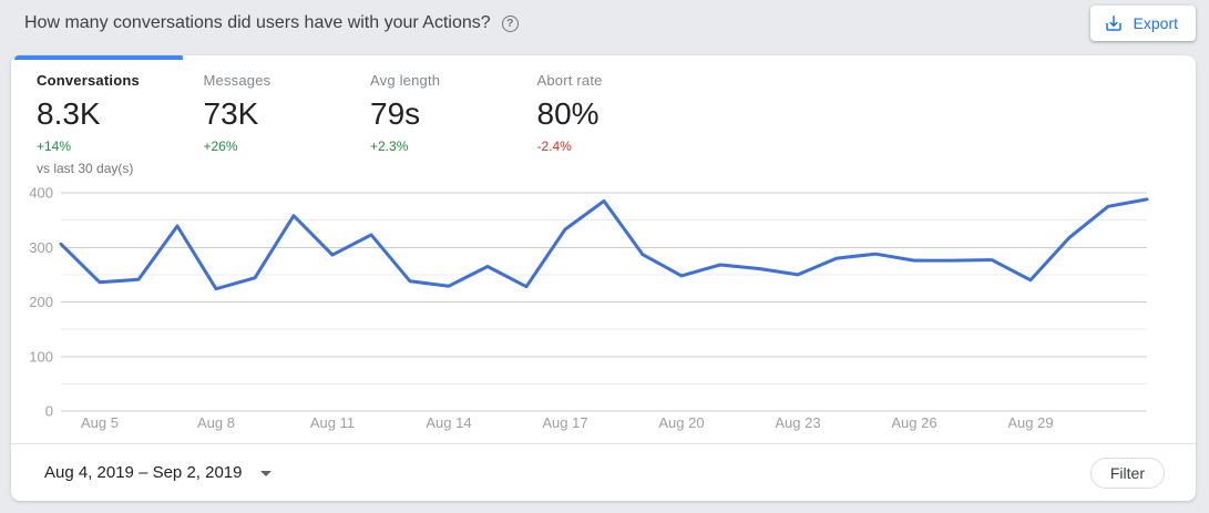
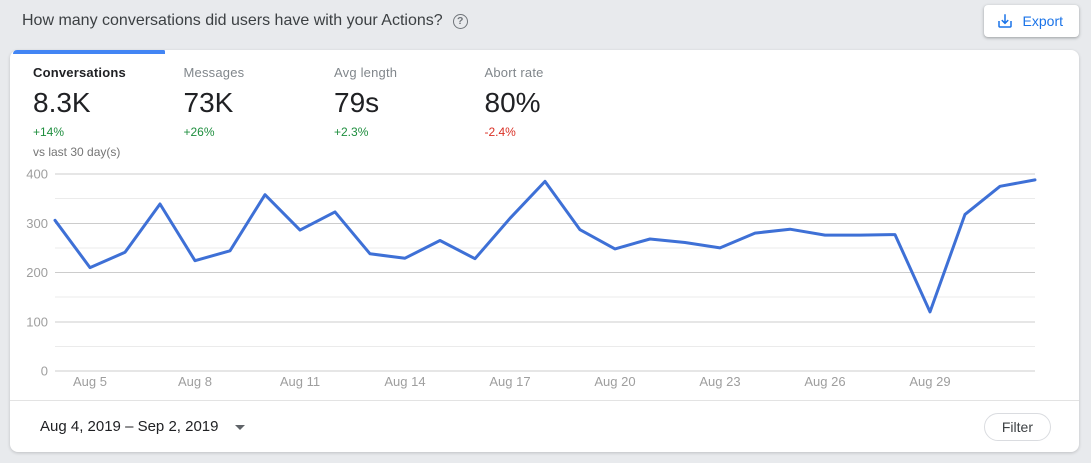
Aug 5: 240 -> 210
Aug 17: 330 -> 310
Aug 29: 240 -> 120
